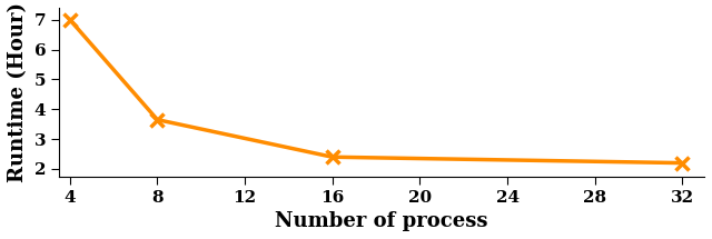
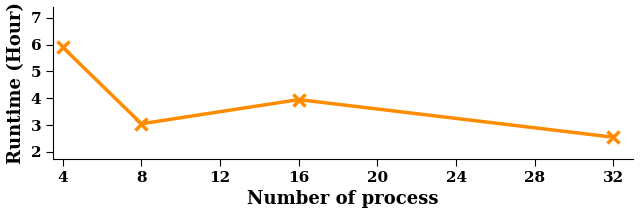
4: 7.00 -> 5.90
8: 3.65 -> 3.05
16: 2.40 -> 3.95
32: 2.20 -> 2.55
